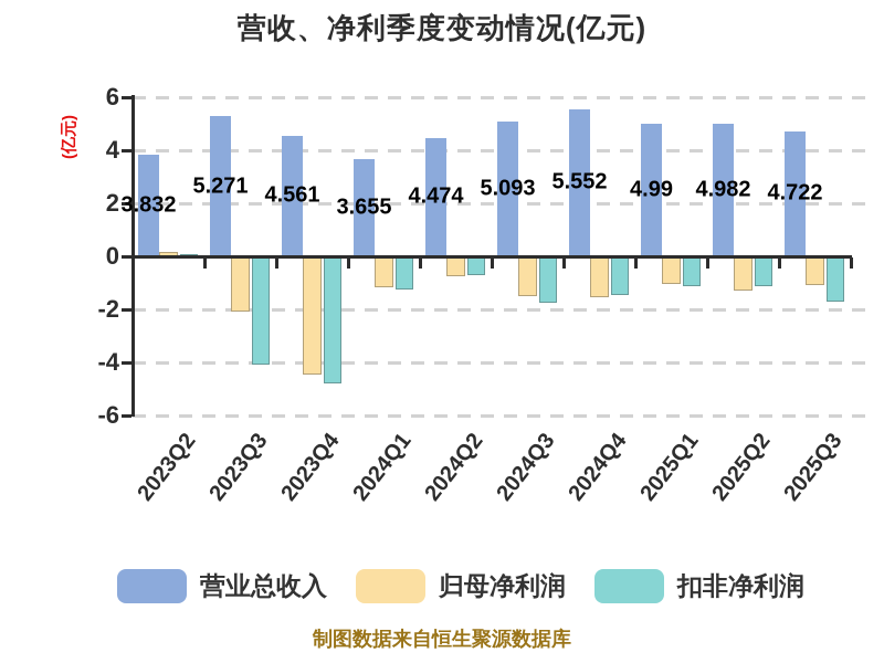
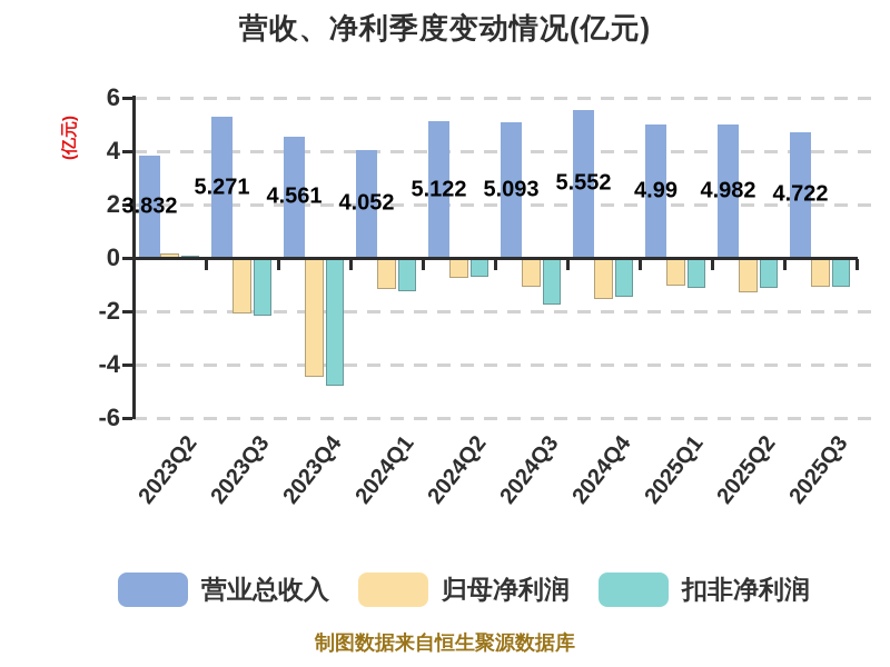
扣非净利润/2023Q3: -4.1 -> -2.1
营业总收入/2024Q1: 3.655 -> 4.052
营业总收入/2024Q2: 4.474 -> 5.122
归母净利润/2024Q3: -1.5 -> -1.1
扣非净利润/2025Q3: -1.7 -> -1.1
